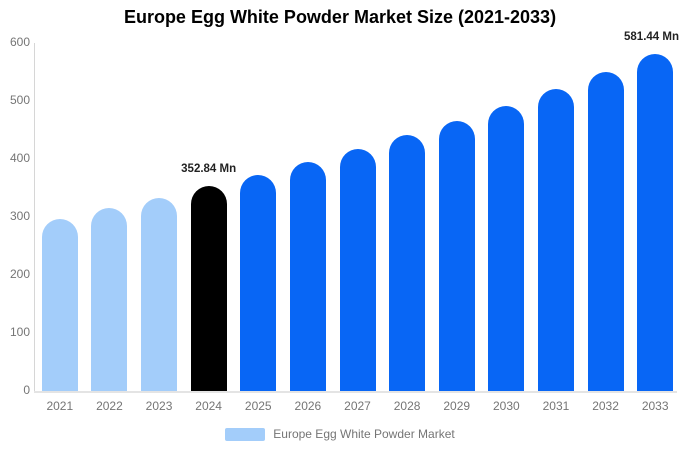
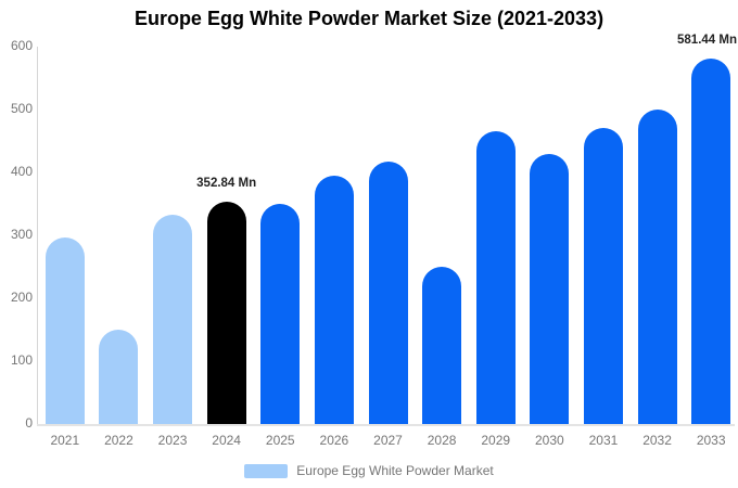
2022: 320 -> 150
2025: 370 -> 350
2028: 440 -> 250
2030: 490 -> 430
2031: 520 -> 470
2032: 550 -> 500
